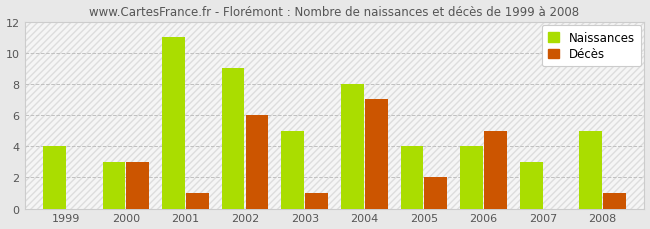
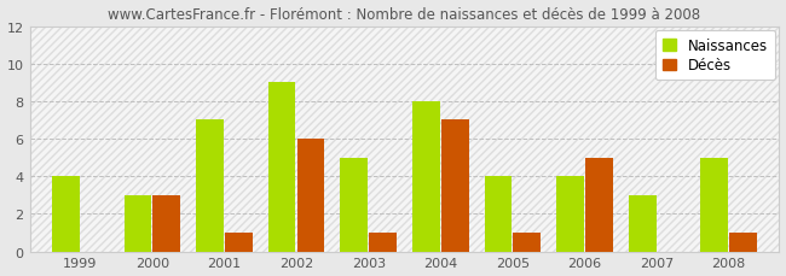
Naissances/2001: 11 -> 7
Décès/2005: 2 -> 1
